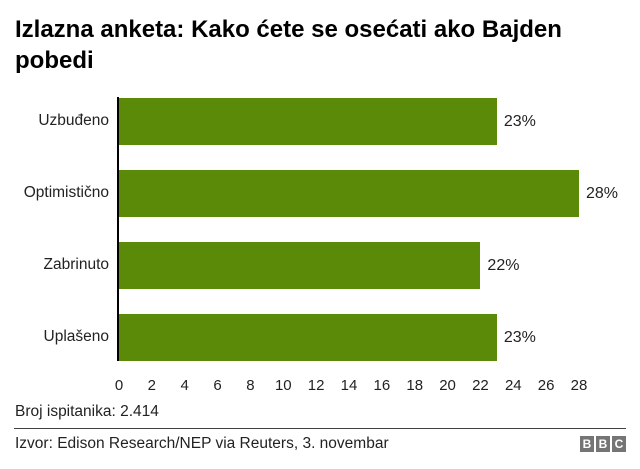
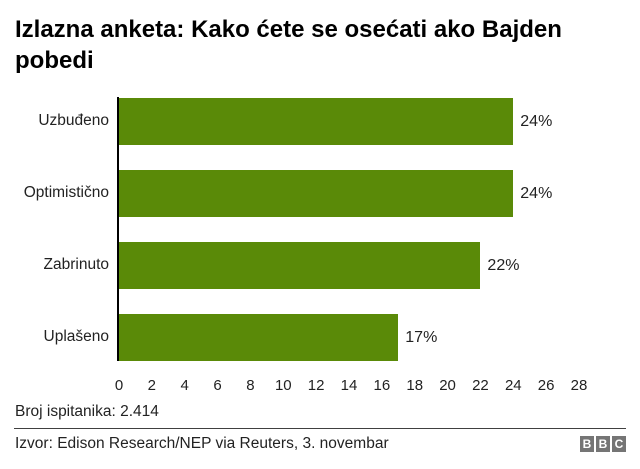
Uzbuđeno: 23% -> 24%
Optimistično: 28% -> 24%
Uplašeno: 23% -> 17%
